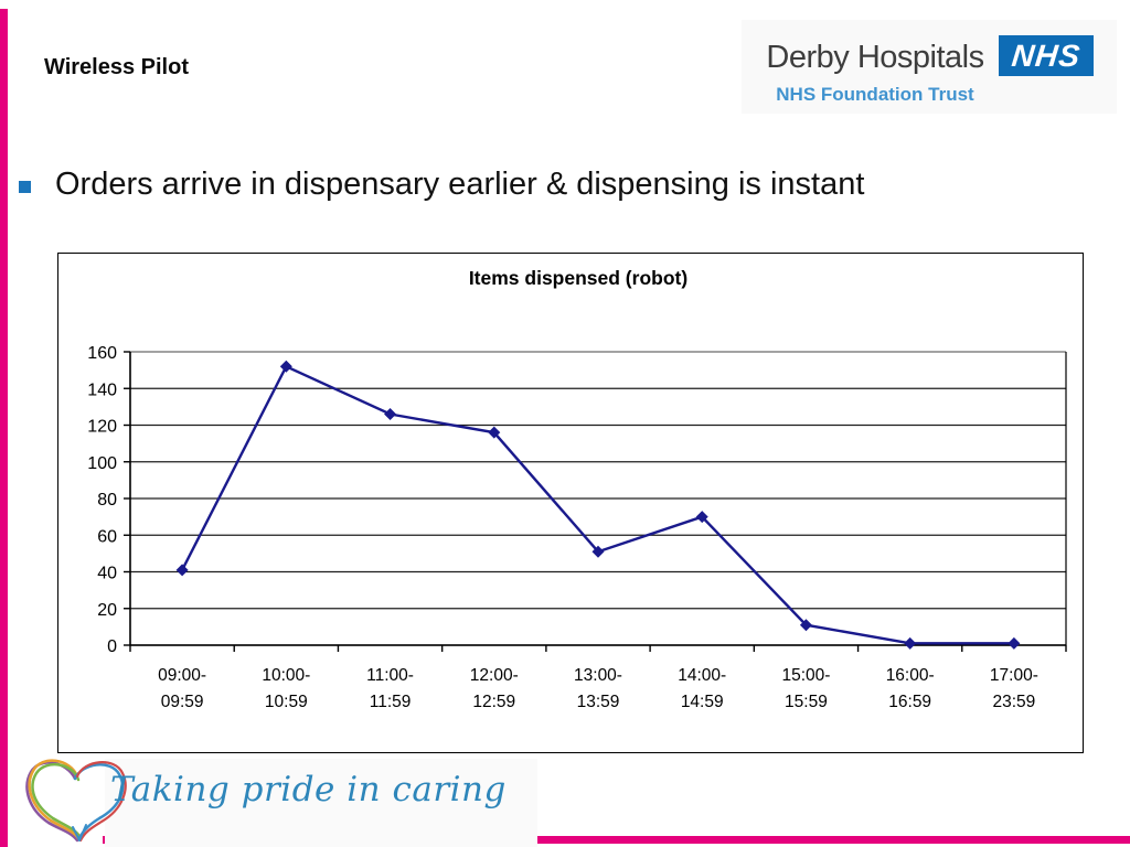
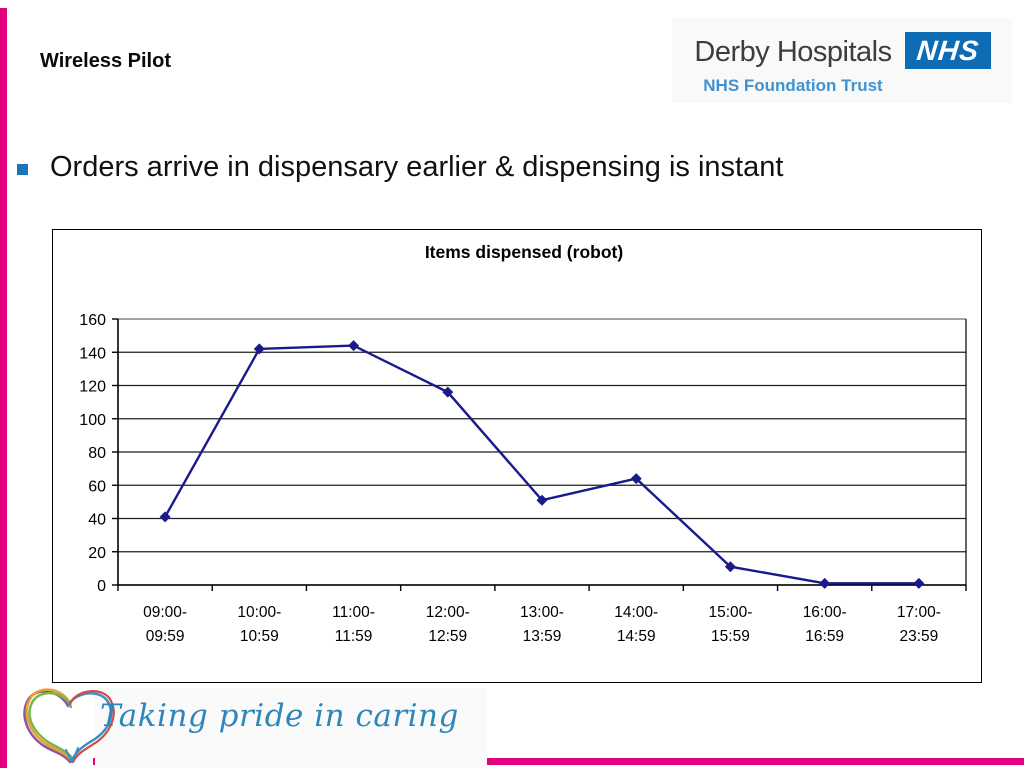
10:00-10:59: 152 -> 142
11:00-11:59: 126 -> 144
14:00-14:59: 70 -> 64
